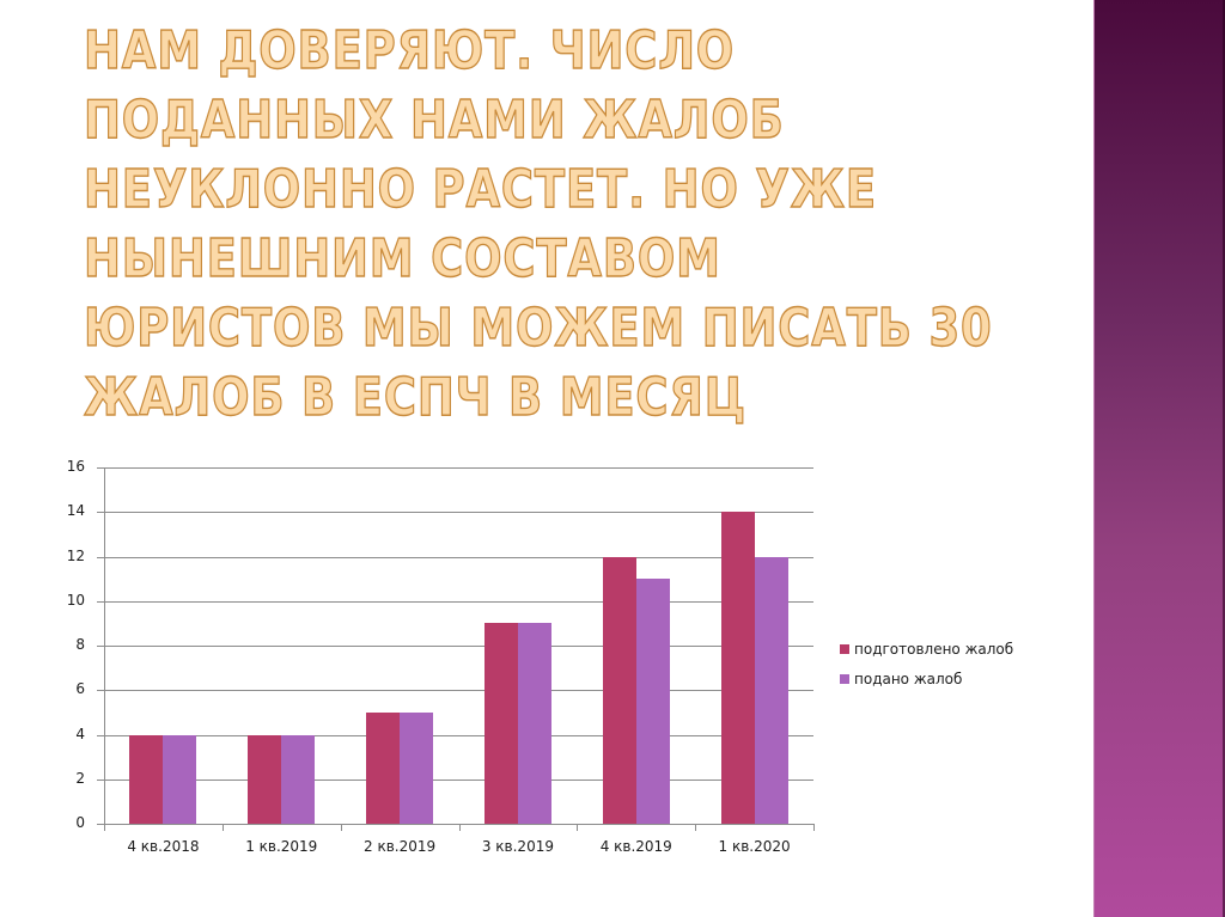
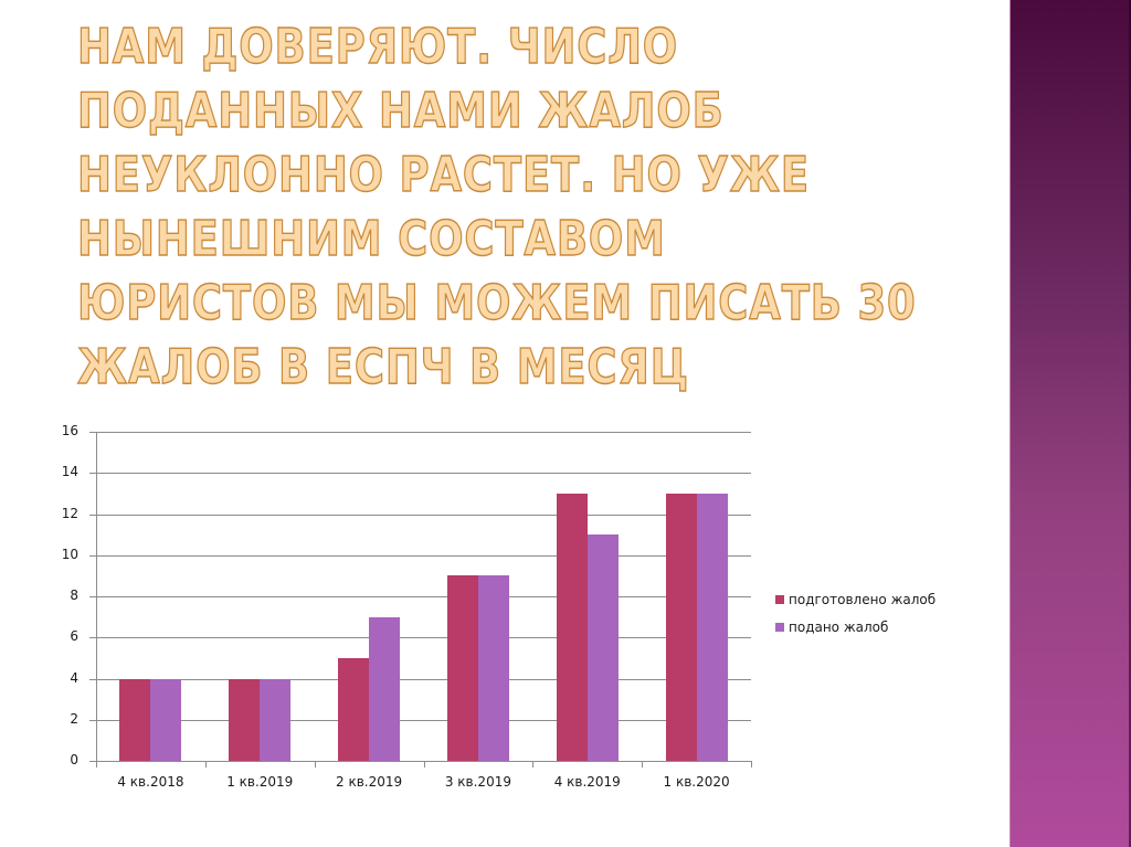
подано жалоб/2 кв.2019: 5 -> 7
подготовлено жалоб/4 кв.2019: 12 -> 13
подготовлено жалоб/1 кв.2020: 14 -> 13
подано жалоб/1 кв.2020: 12 -> 13
